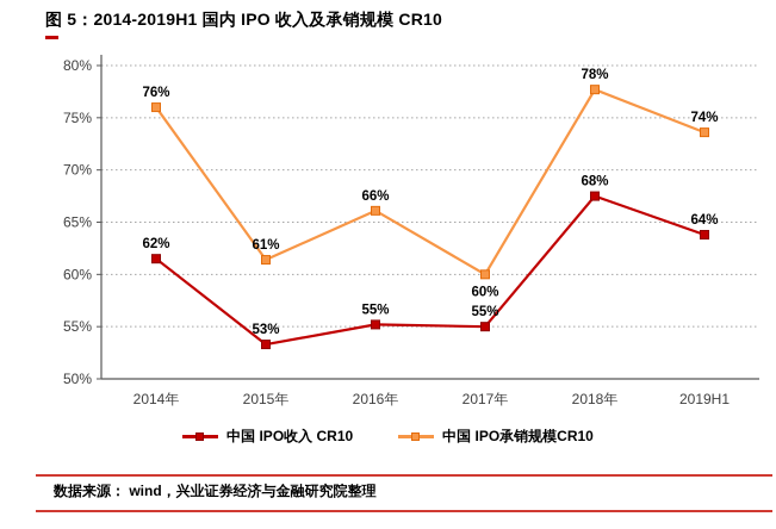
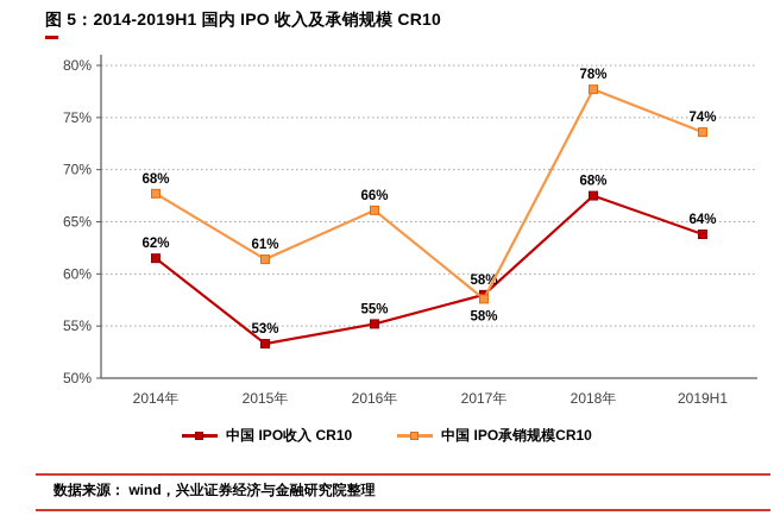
中国 IPO承销规模CR10/2014年: 76% -> 68%
中国 IPO收入 CR10/2017年: 55% -> 58%
中国 IPO承销规模CR10/2017年: 60% -> 58%
